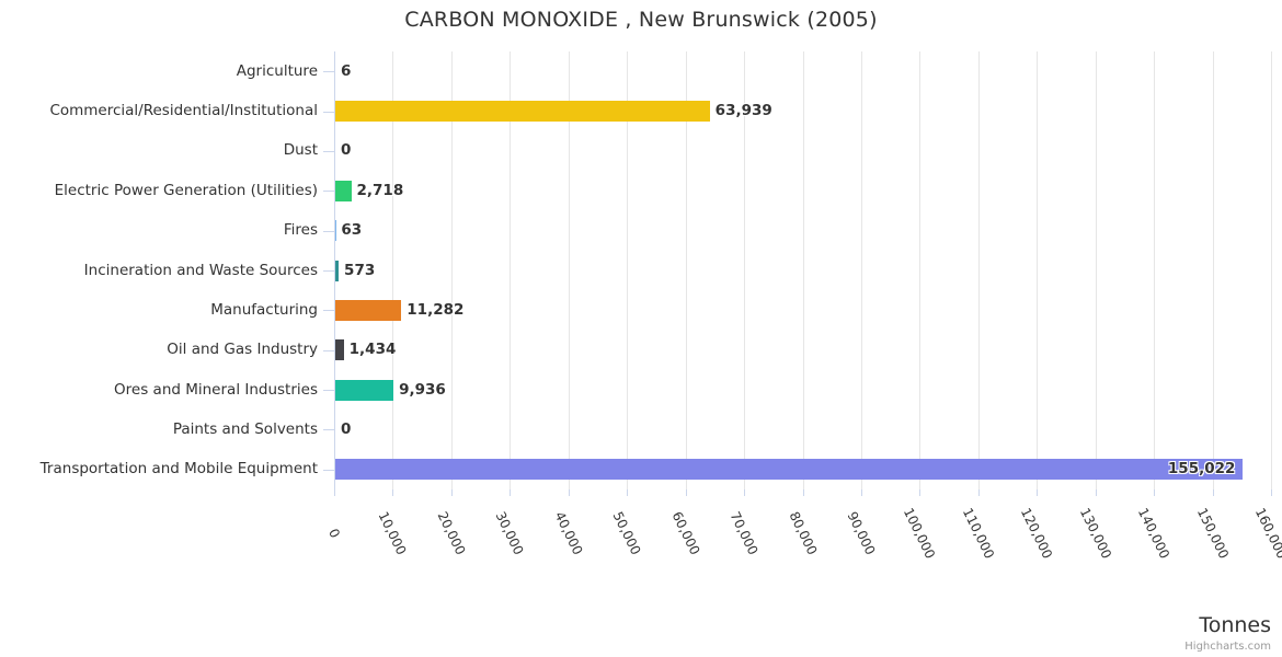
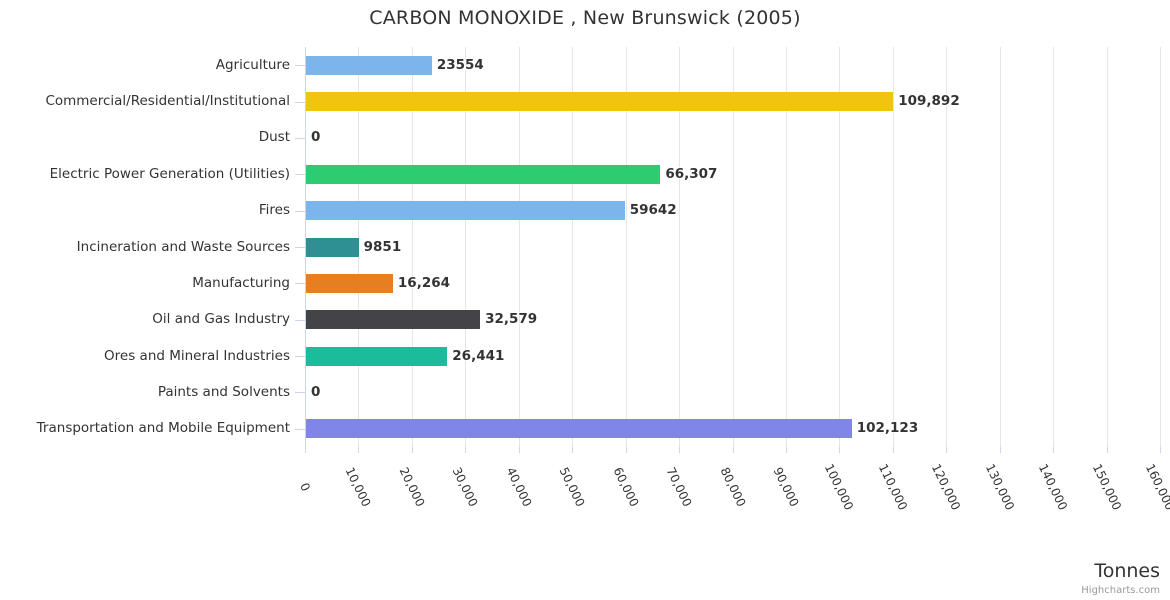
Agriculture: 6 -> 23554
Commercial/Residential/Institutional: 63,939 -> 109,892
Electric Power Generation (Utilities): 2,718 -> 66,307
Fires: 63 -> 59642
Incineration and Waste Sources: 573 -> 9851
Manufacturing: 11,282 -> 16,264
Oil and Gas Industry: 1,434 -> 32,579
Ores and Mineral Industries: 9,936 -> 26,441
Transportation and Mobile Equipment: 155,022 -> 102,123
